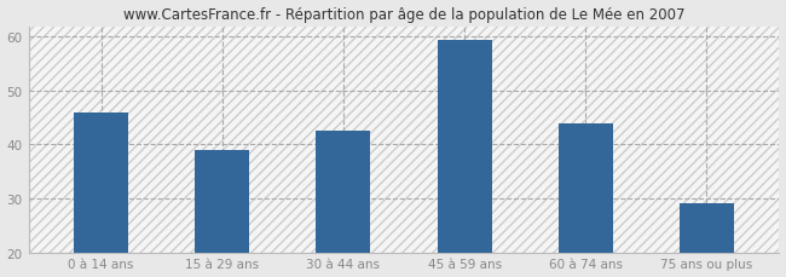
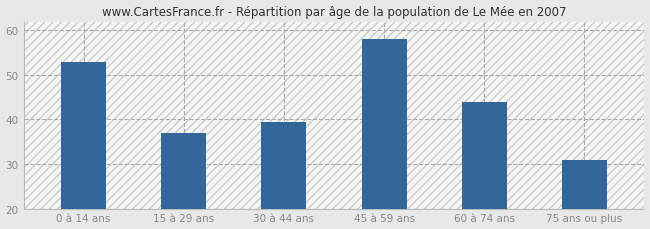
0 à 14 ans: 46.0 -> 53.0
15 à 29 ans: 39.0 -> 37.0
30 à 44 ans: 42.5 -> 39.5
45 à 59 ans: 59.5 -> 58.0
75 ans ou plus: 29.0 -> 31.0
